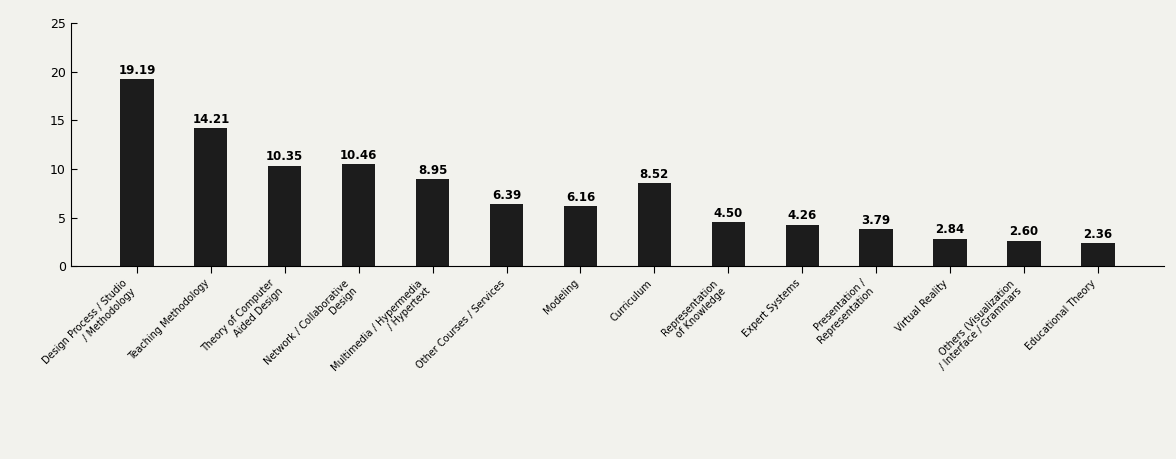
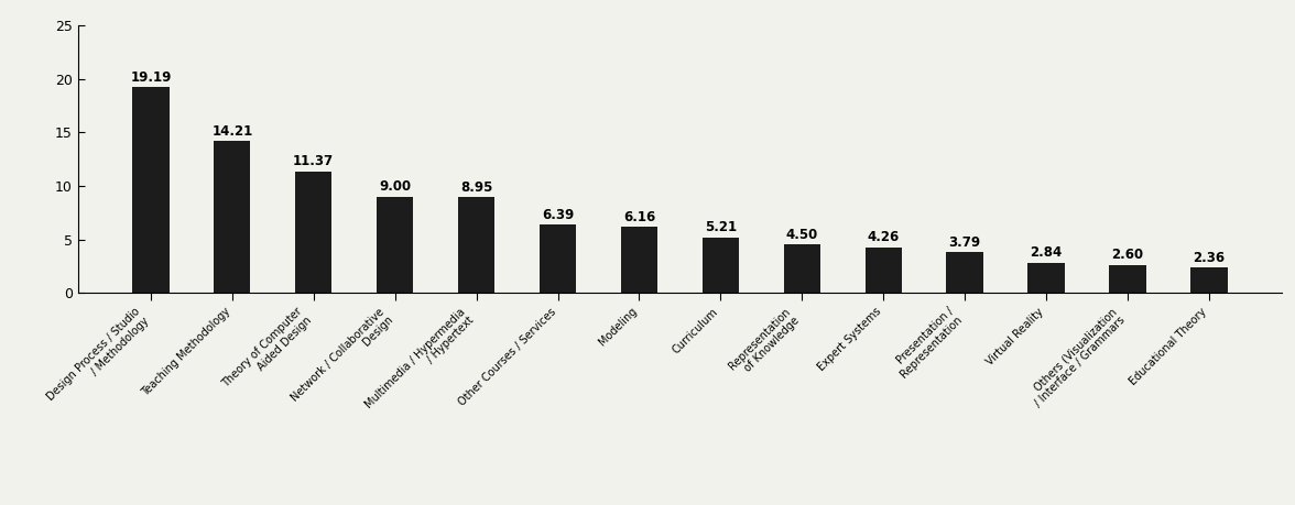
Theory of Computer Aided Design: 10.35 -> 11.37
Network / Collaborative Design: 10.46 -> 9.00
Curriculum: 8.52 -> 5.21
